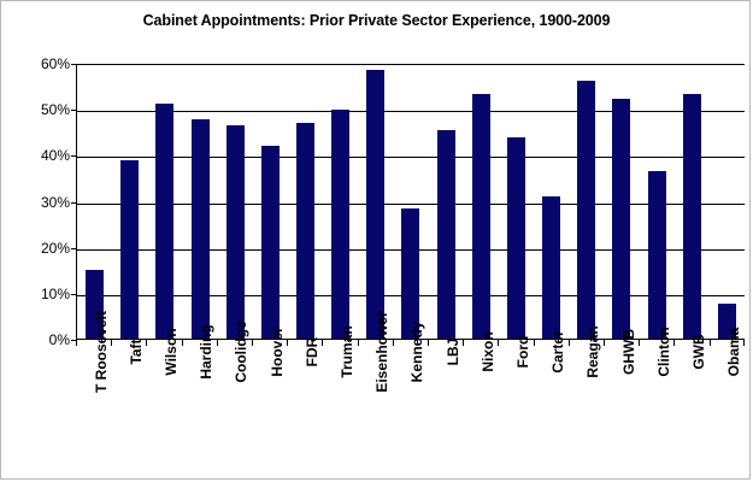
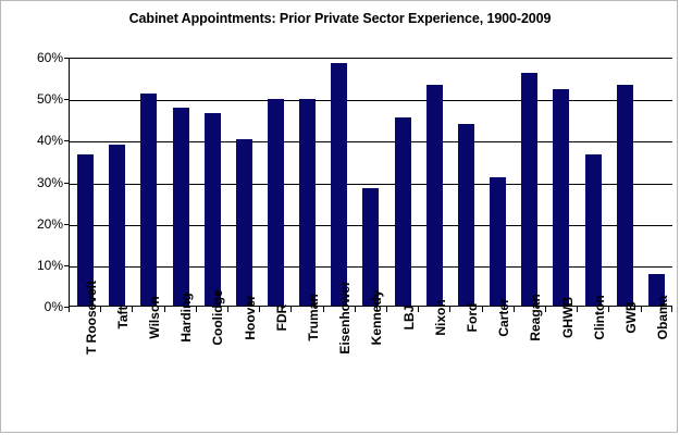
T Roosevelt: 15% -> 36%
Hoover: 42% -> 40%
FDR: 47% -> 50%
